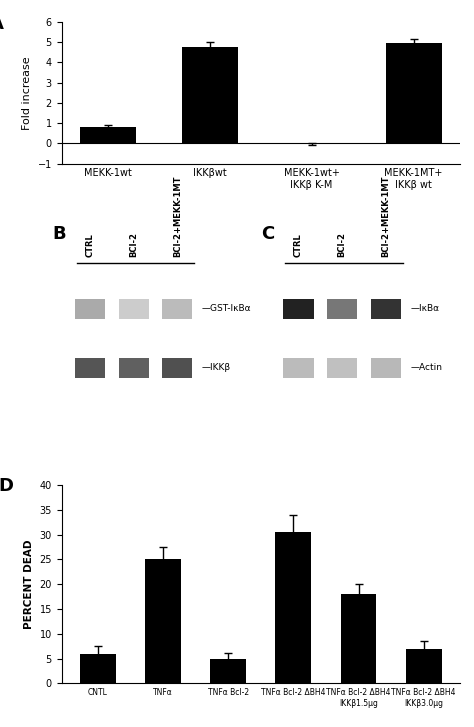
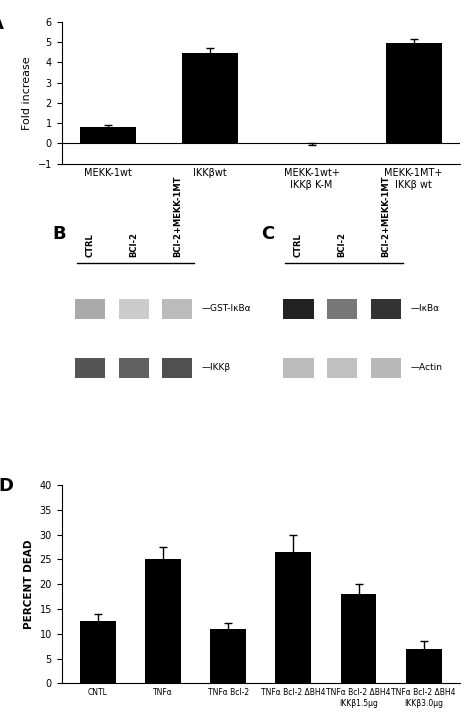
IKKβwt: 4.75 -> 4.45
CNTL: 6.0 -> 12.5
TNFα Bcl-2: 5.0 -> 11.0
TNFα Bcl-2 ΔBH4: 30.5 -> 26.5
